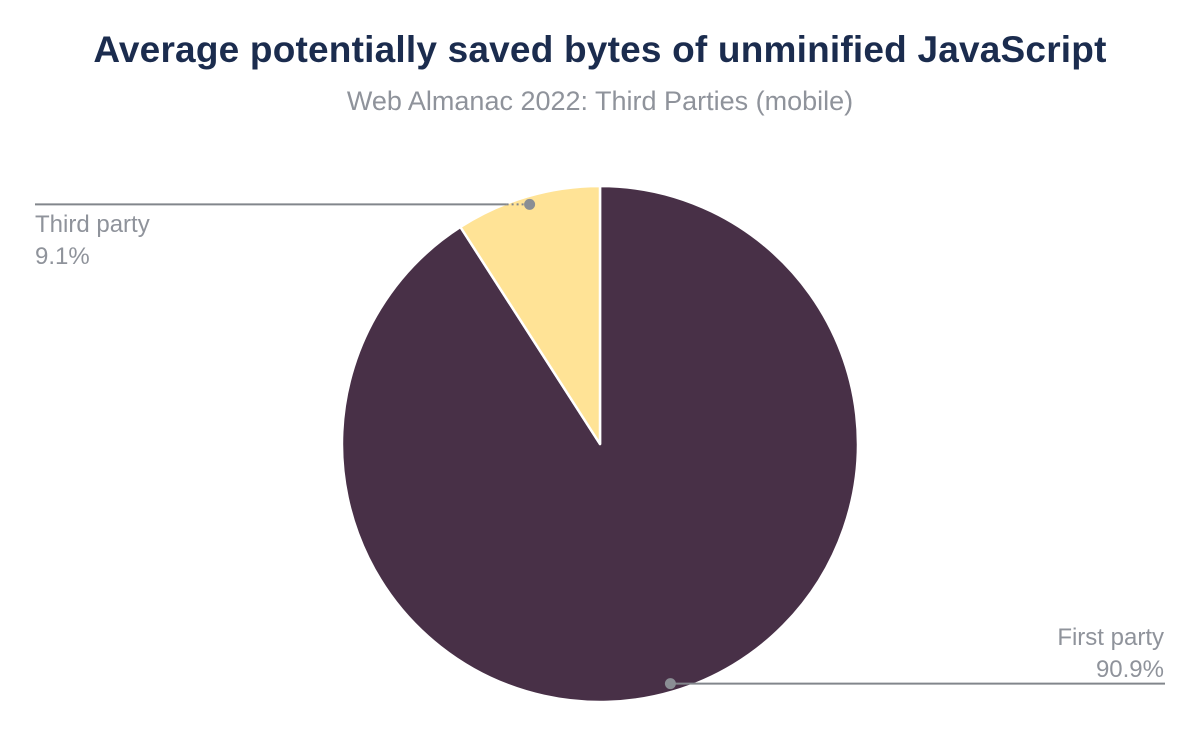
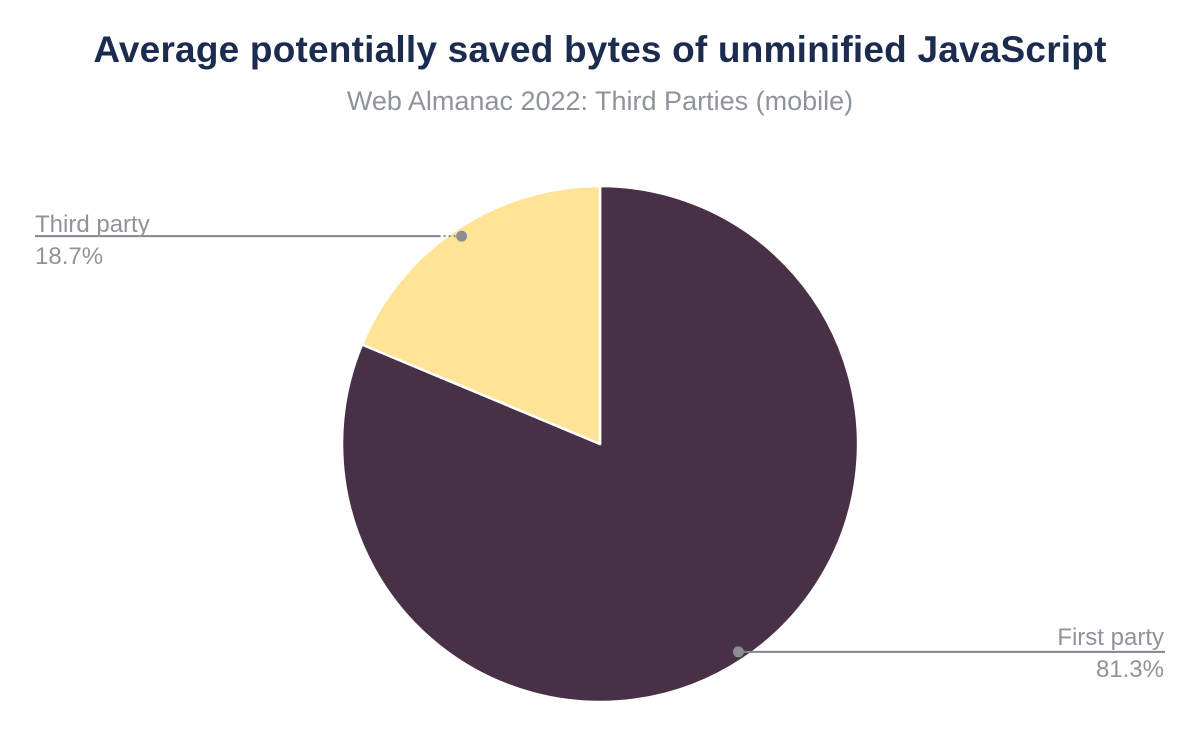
First party: 90.9% -> 81.3%
Third party: 9.1% -> 18.7%
